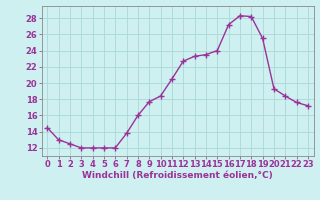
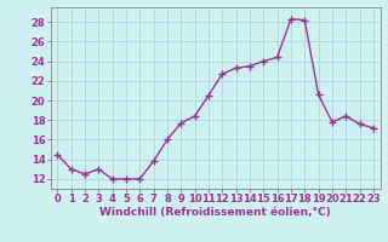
3: 12.0 -> 13.0
16: 27.2 -> 24.4
19: 25.5 -> 20.6
20: 19.3 -> 17.8
